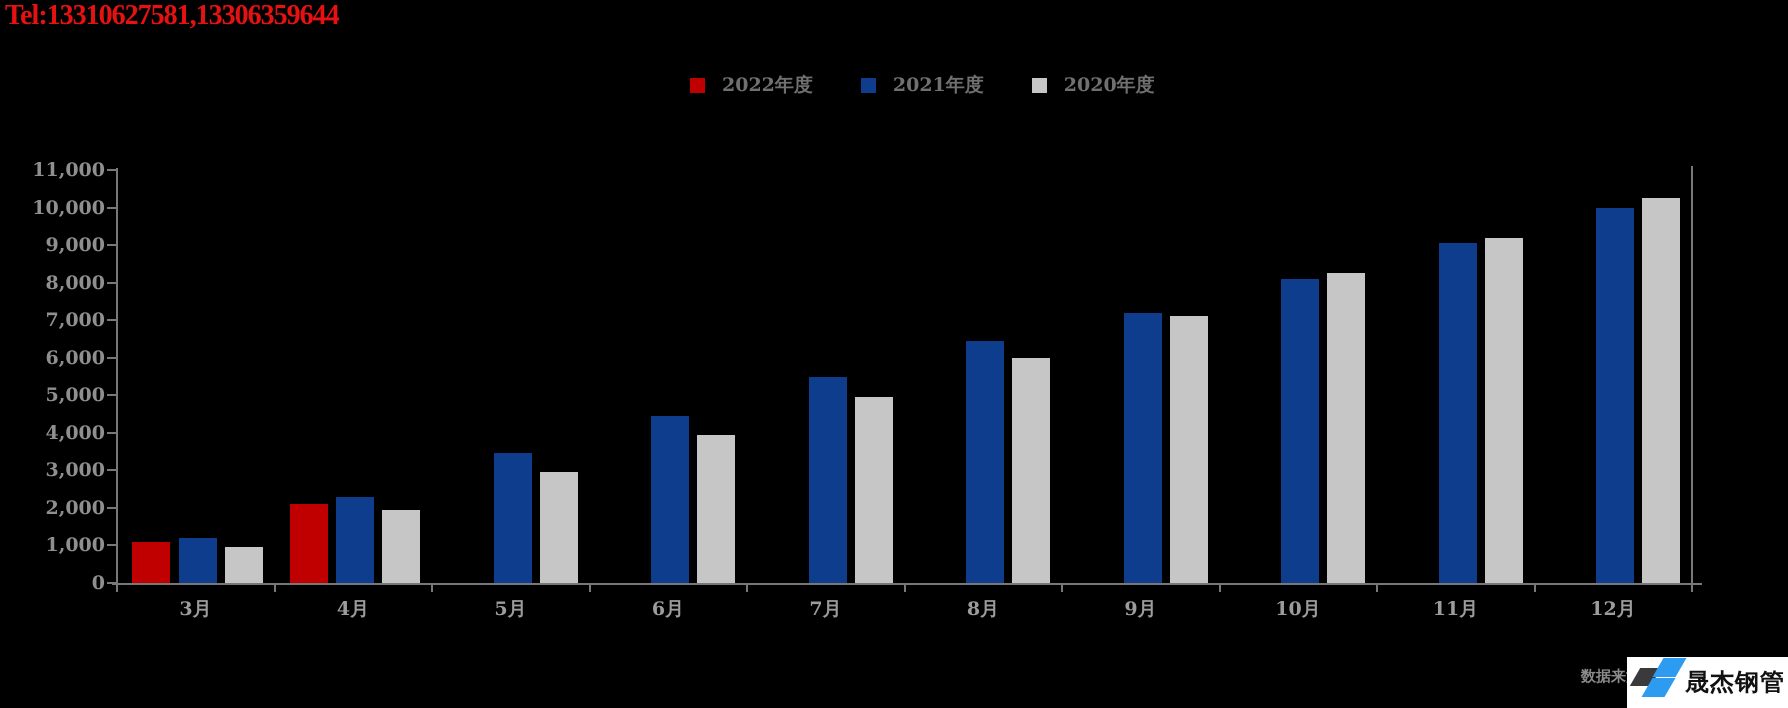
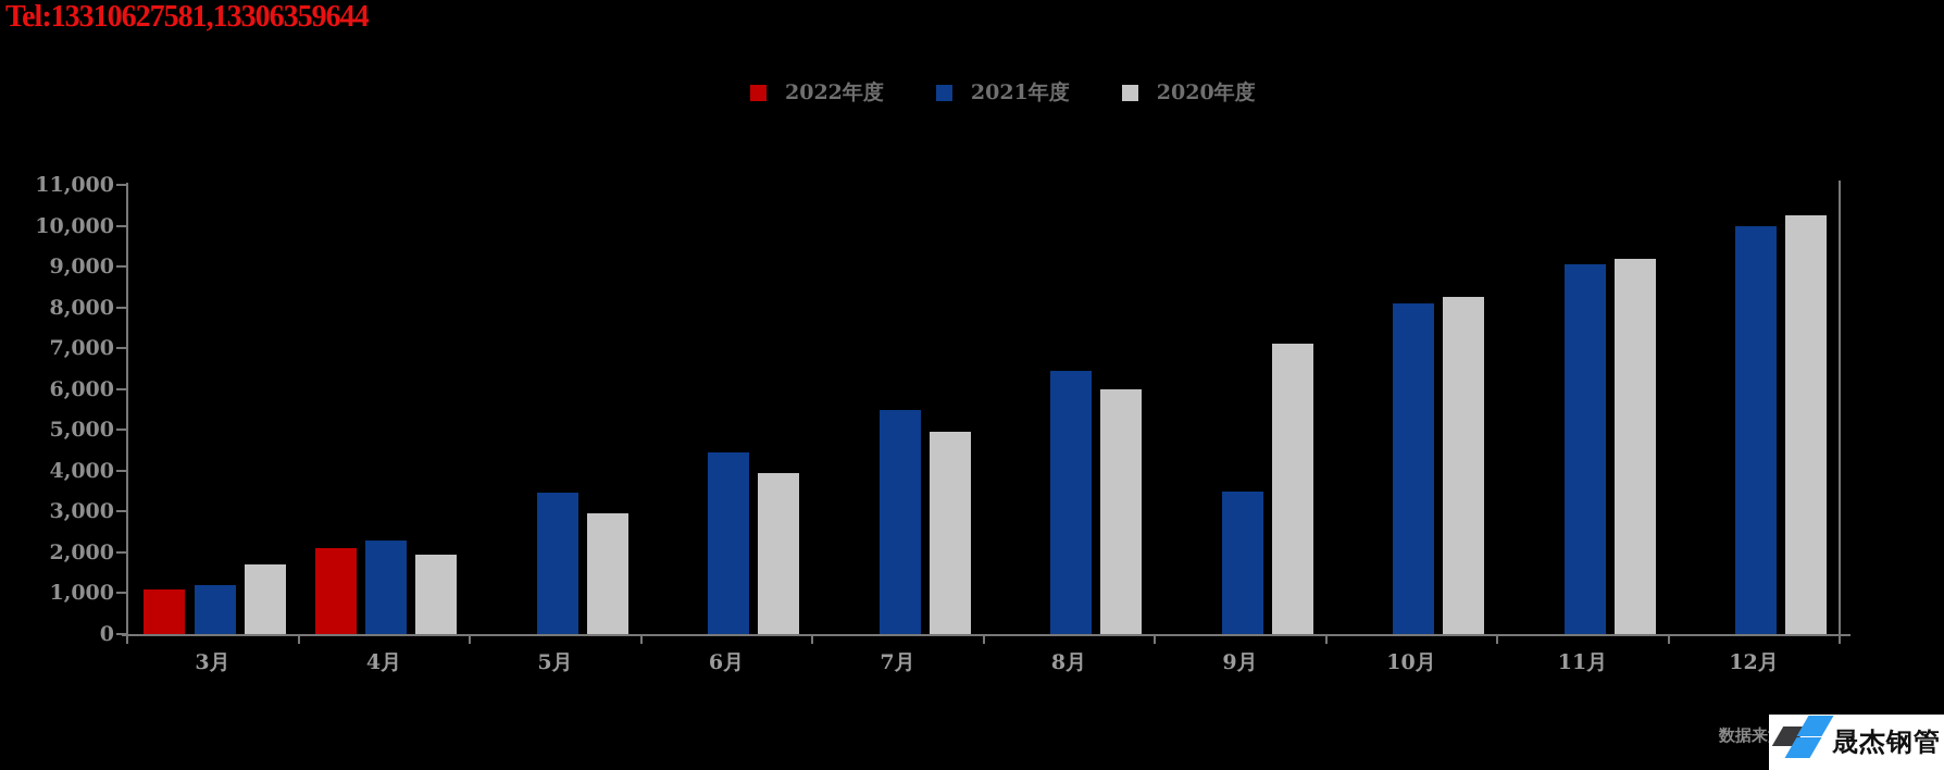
2020年度/3月: 1000 -> 1700
2021年度/9月: 7200 -> 3500
